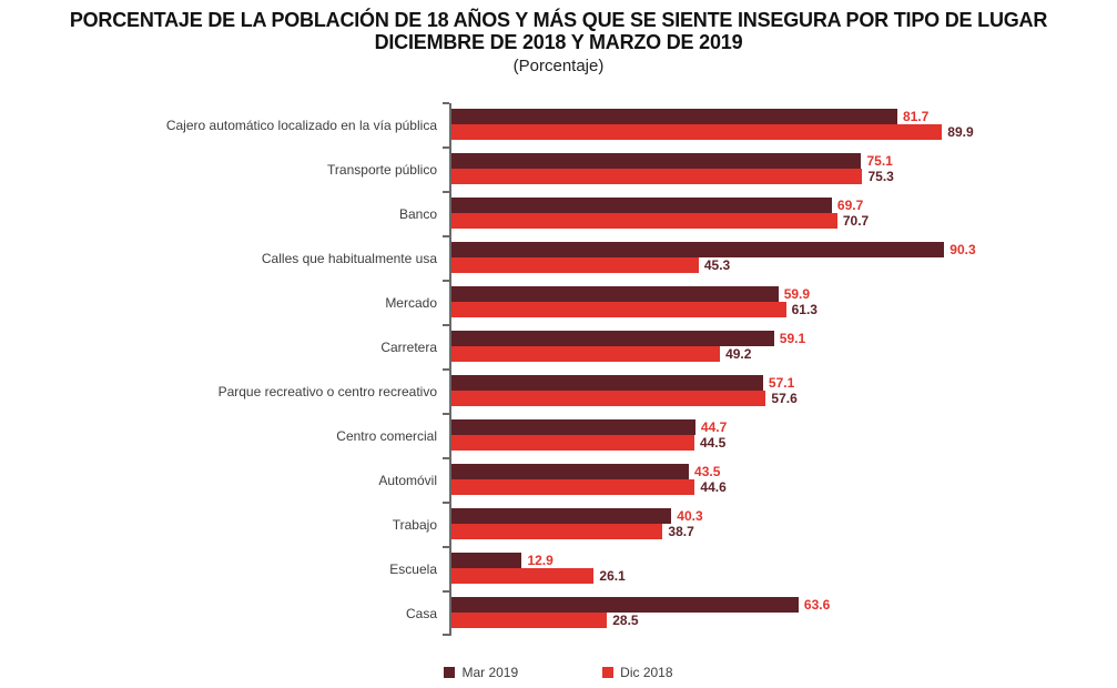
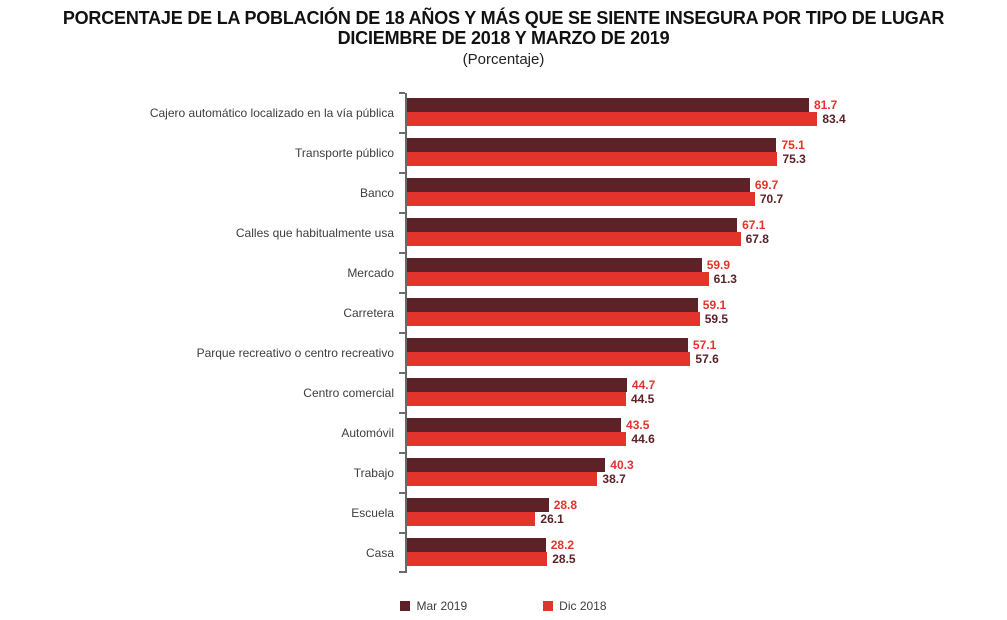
Dic 2018/Cajero automático localizado en la vía pública: 89.9 -> 83.4
Mar 2019/Calles que habitualmente usa: 90.3 -> 67.1
Dic 2018/Calles que habitualmente usa: 45.3 -> 67.8
Dic 2018/Carretera: 49.2 -> 59.5
Mar 2019/Escuela: 12.9 -> 28.8
Mar 2019/Casa: 63.6 -> 28.2
